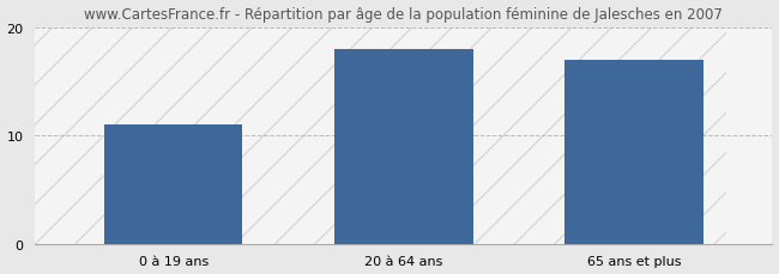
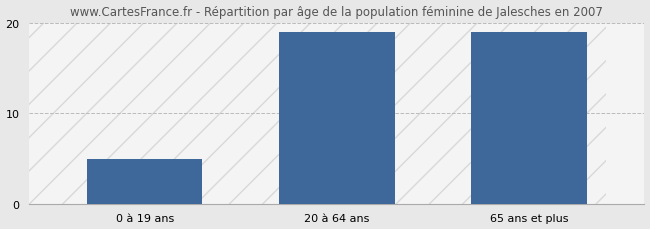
0 à 19 ans: 11 -> 5
20 à 64 ans: 18 -> 19
65 ans et plus: 17 -> 19
